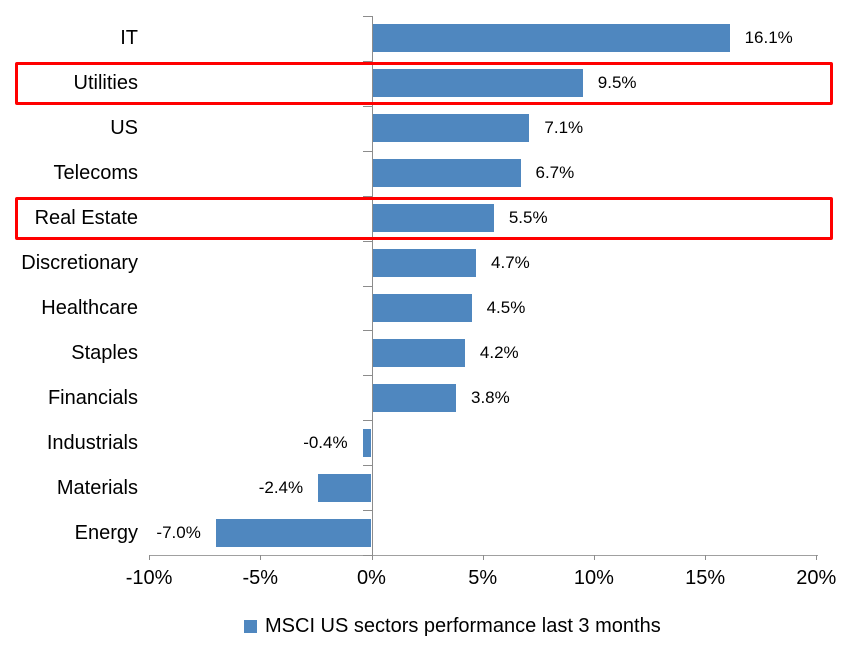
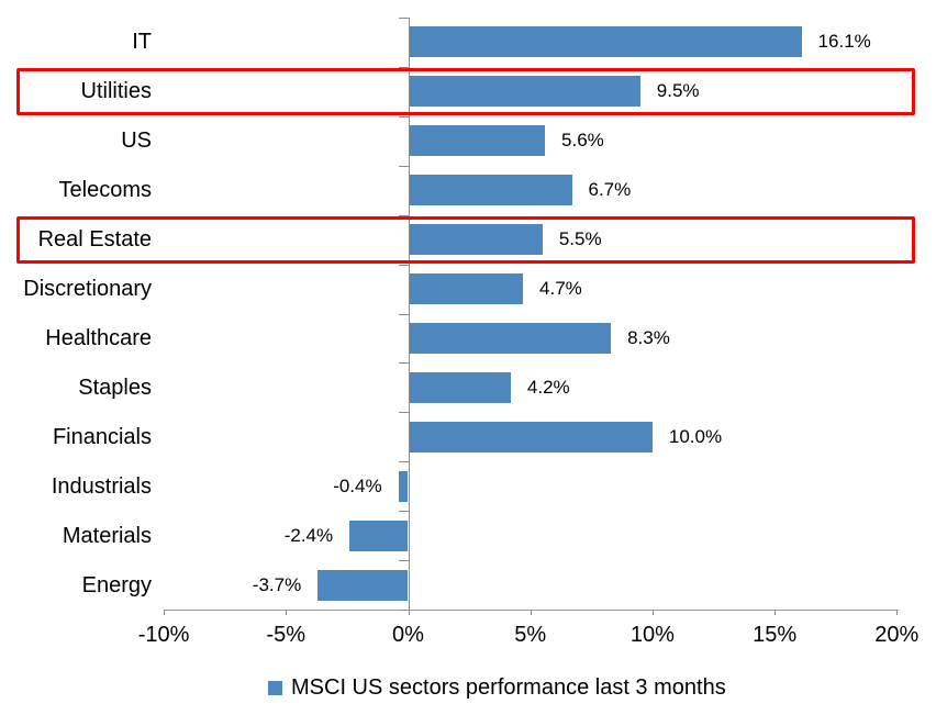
US: 7.1% -> 5.6%
Healthcare: 4.5% -> 8.3%
Financials: 3.8% -> 10.0%
Energy: -7.0% -> -3.7%
